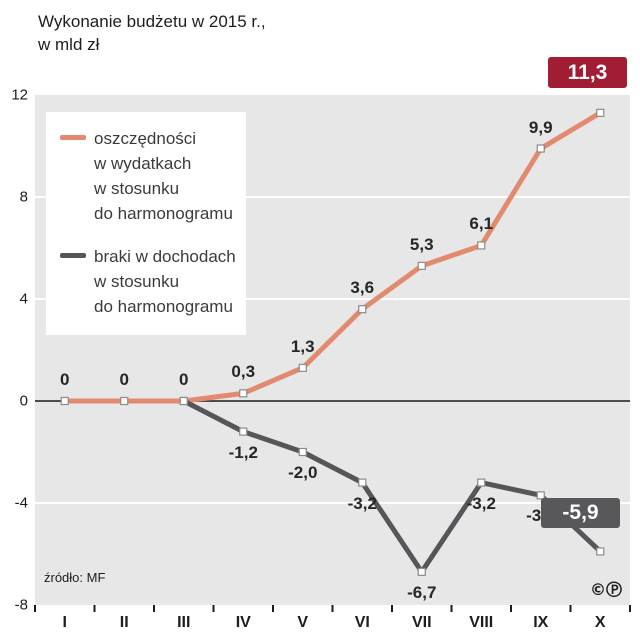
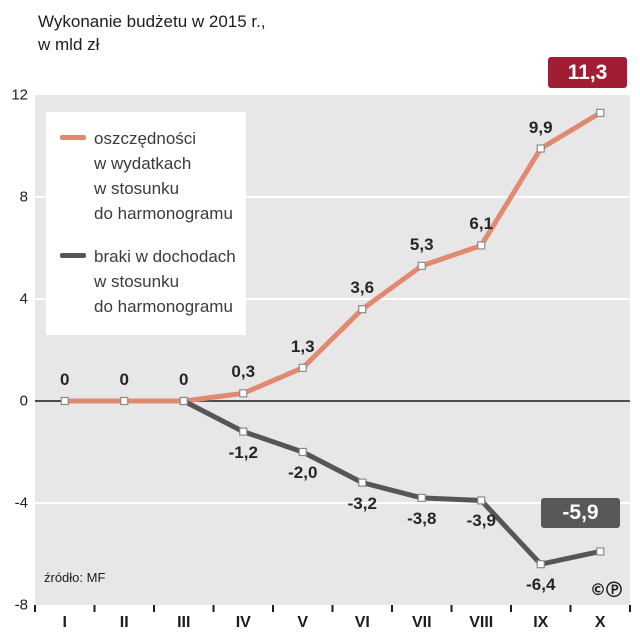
braki w dochodach w stosunku do harmonogramu/VII: -6,7 -> -3,8
braki w dochodach w stosunku do harmonogramu/VIII: -3,2 -> -3,9
braki w dochodach w stosunku do harmonogramu/IX: -3,7 -> -6,4
